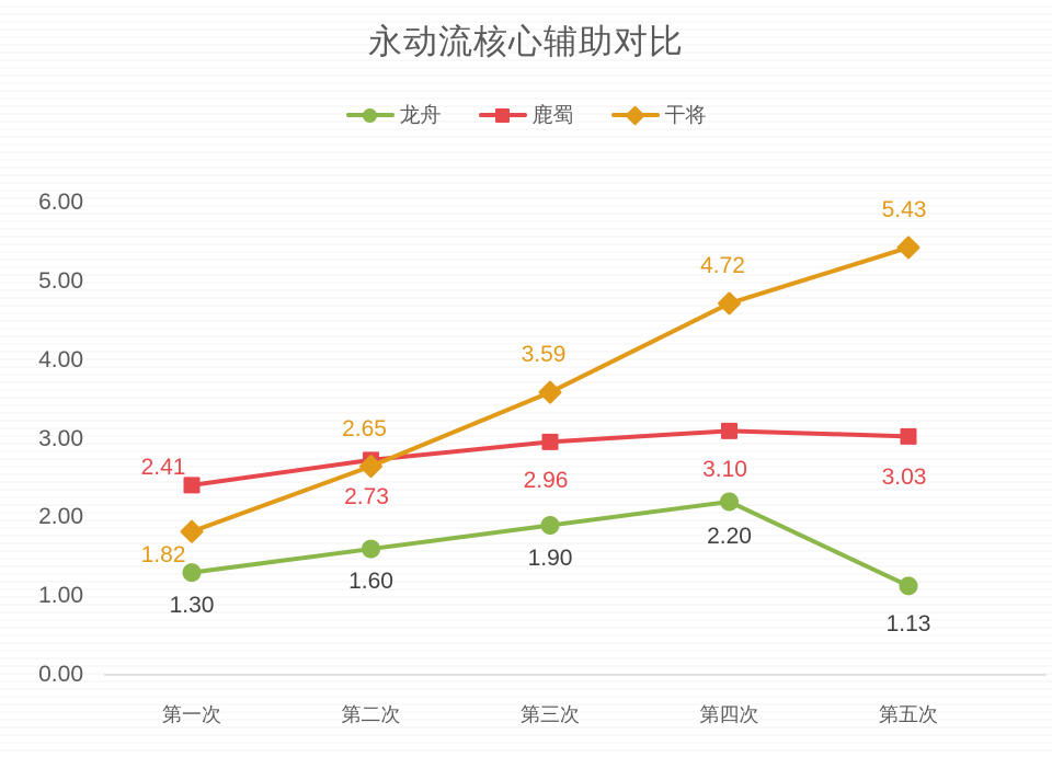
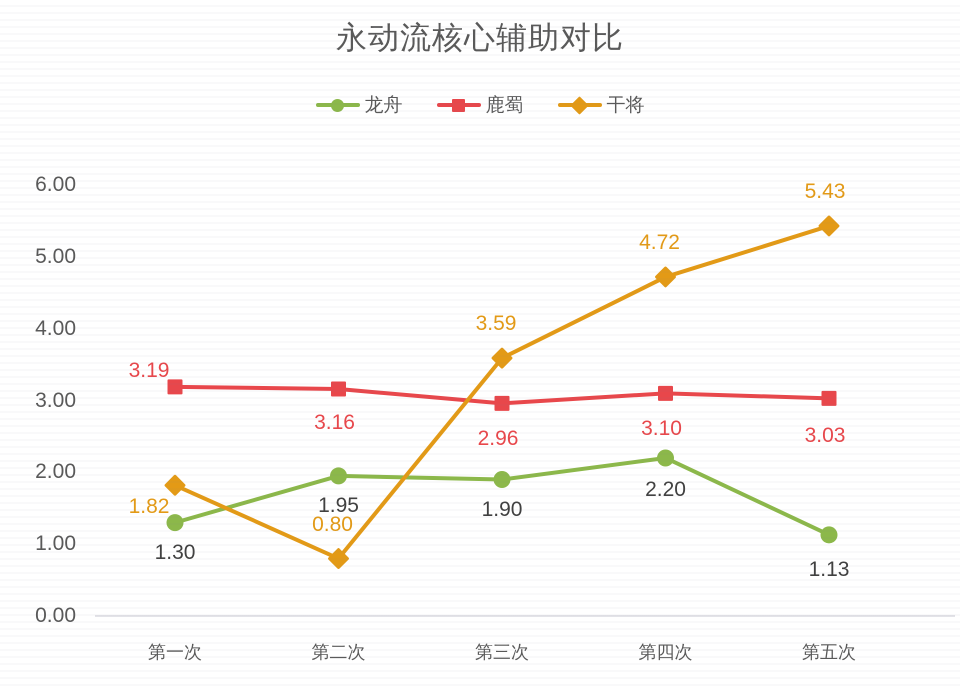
鹿蜀/第一次: 2.41 -> 3.19
龙舟/第二次: 1.60 -> 1.95
鹿蜀/第二次: 2.73 -> 3.16
干将/第二次: 2.65 -> 0.80
